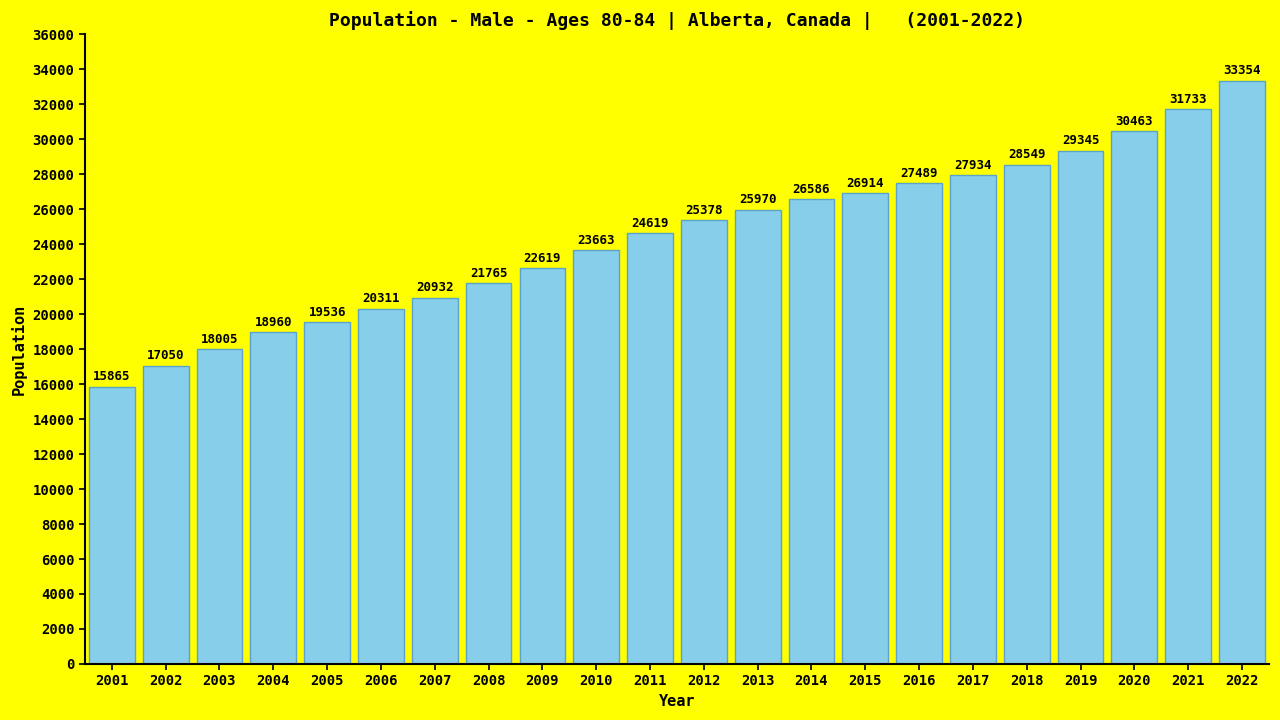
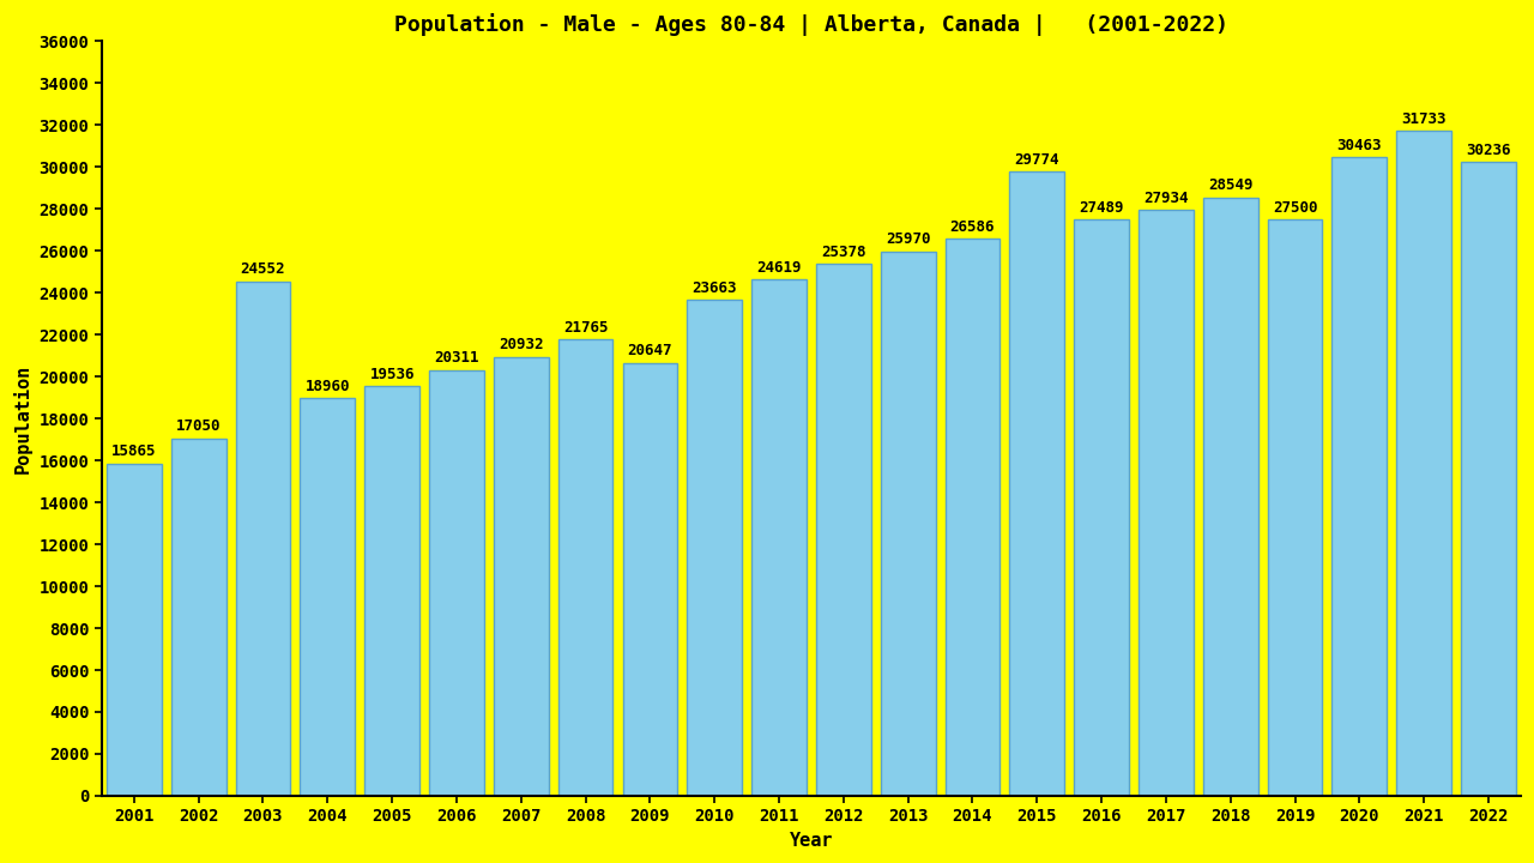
2003: 18005 -> 24552
2009: 22619 -> 20647
2015: 26914 -> 29774
2019: 29345 -> 27500
2022: 33354 -> 30236
